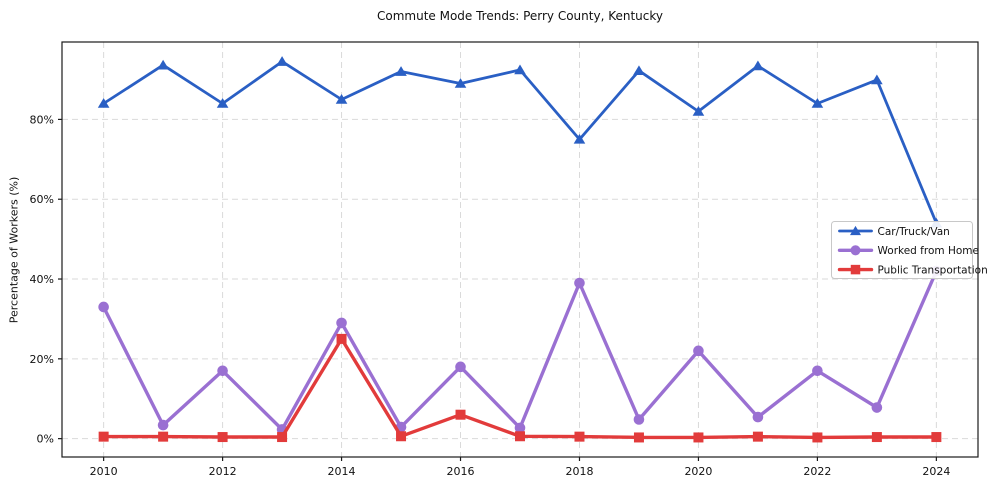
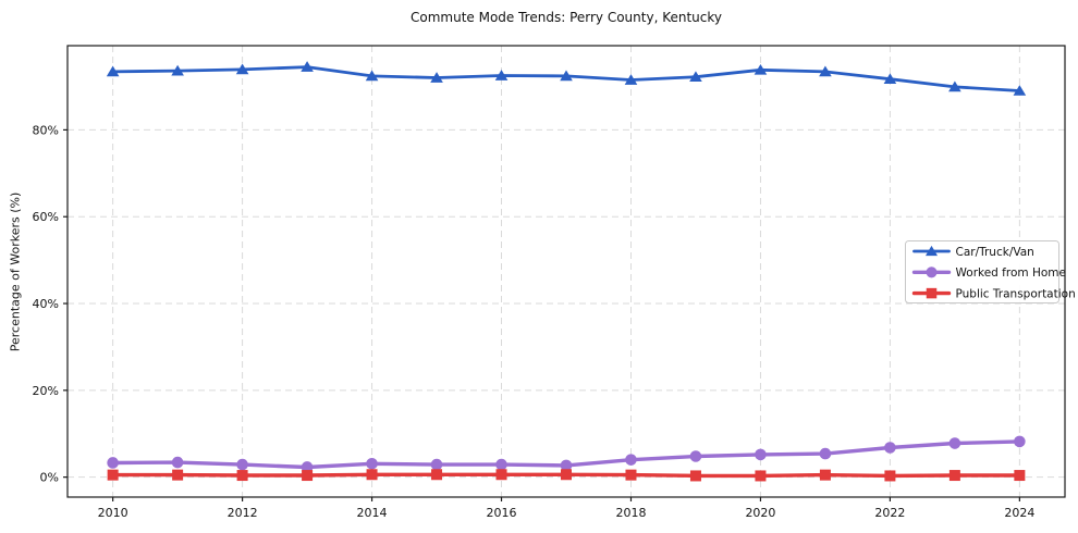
Car/Truck/Van/2010: 84% -> 93%
Worked from Home/2010: 33% -> 3%
Car/Truck/Van/2012: 84% -> 94%
Worked from Home/2012: 17% -> 3%
Car/Truck/Van/2014: 85% -> 92%
Worked from Home/2014: 29% -> 3%
Public Transportation/2014: 25% -> 1%
Car/Truck/Van/2016: 89% -> 92%
Worked from Home/2016: 18% -> 3%
Public Transportation/2016: 6% -> 1%
Car/Truck/Van/2018: 75% -> 92%
Worked from Home/2018: 39% -> 4%
Car/Truck/Van/2020: 82% -> 94%
Worked from Home/2020: 22% -> 5%
Car/Truck/Van/2022: 84% -> 92%
Worked from Home/2022: 17% -> 7%
Car/Truck/Van/2024: 54% -> 89%
Worked from Home/2024: 42% -> 8%
